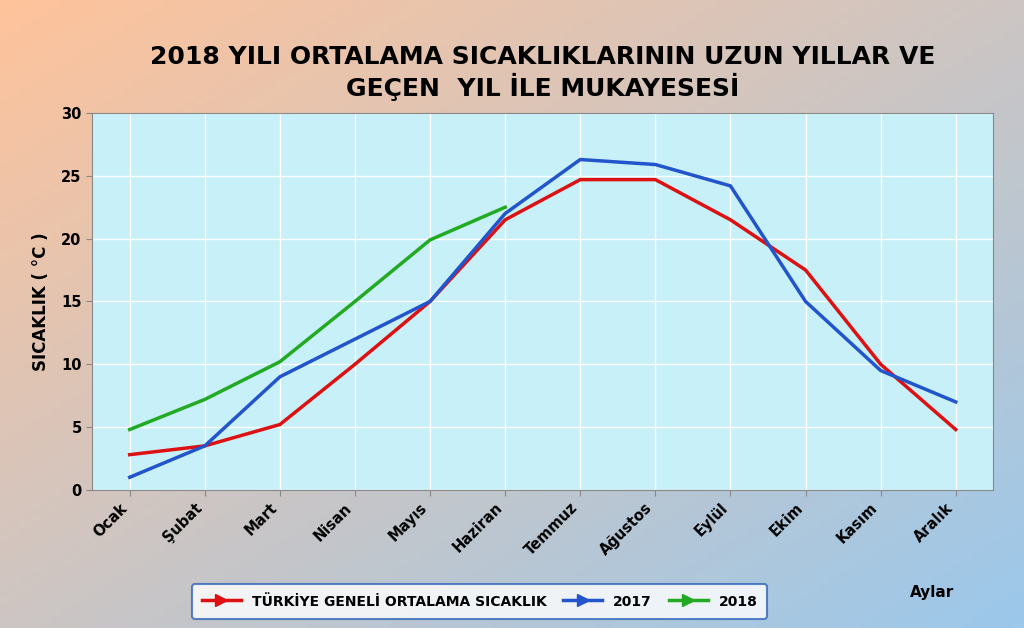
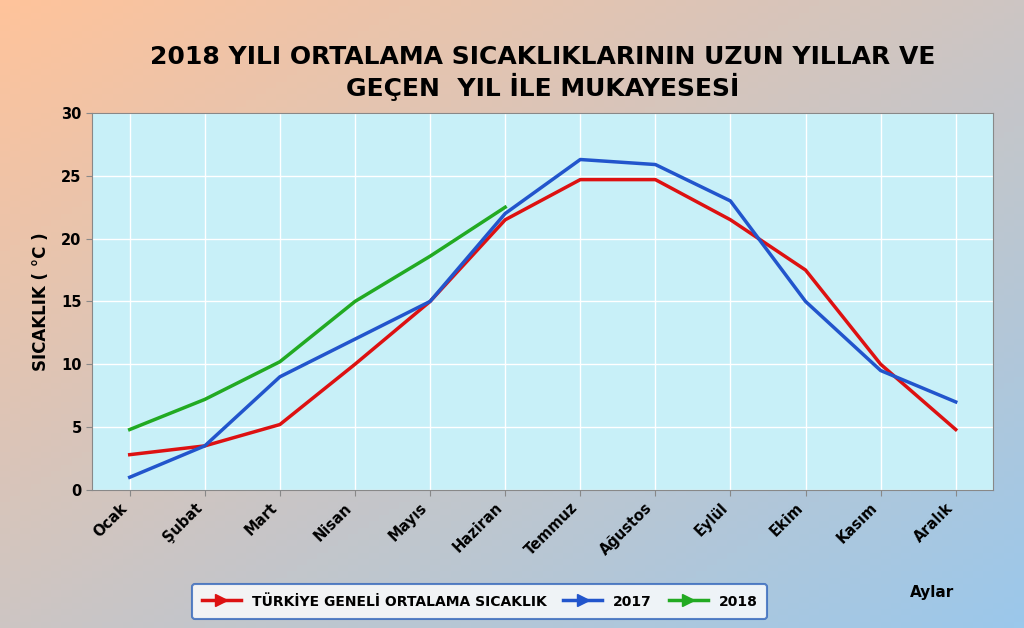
2018/Mayıs: 19.9 -> 18.6
2017/Eylül: 24.2 -> 23.0
